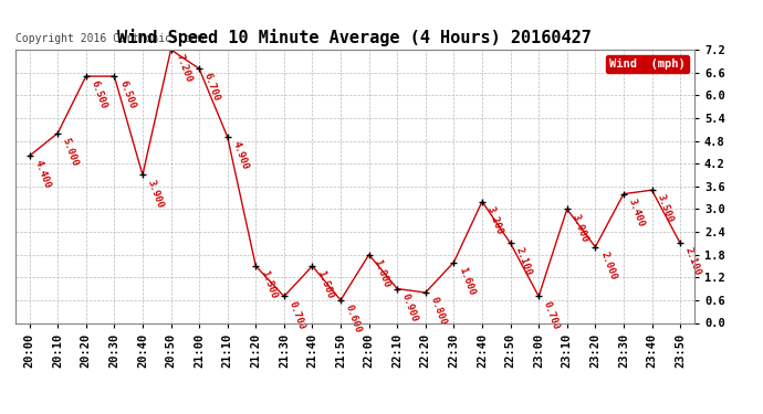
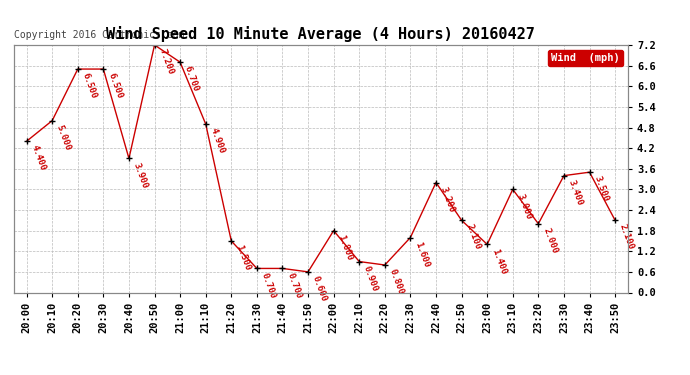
21:40: 1.500 -> 0.700
23:00: 0.700 -> 1.400
